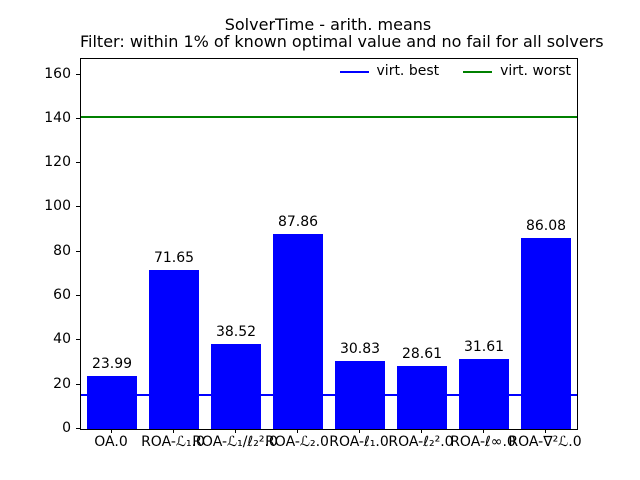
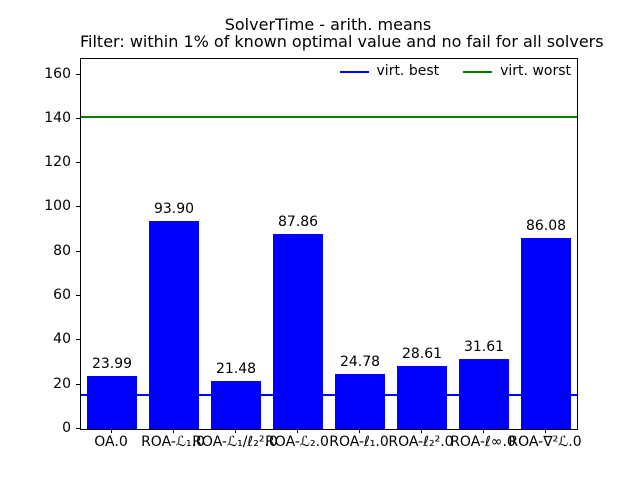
ROA-ℒ₁.0: 71.65 -> 93.90
ROA-ℒ₁/ℓ₂².0: 38.52 -> 21.48
ROA-ℓ₁.0: 30.83 -> 24.78
